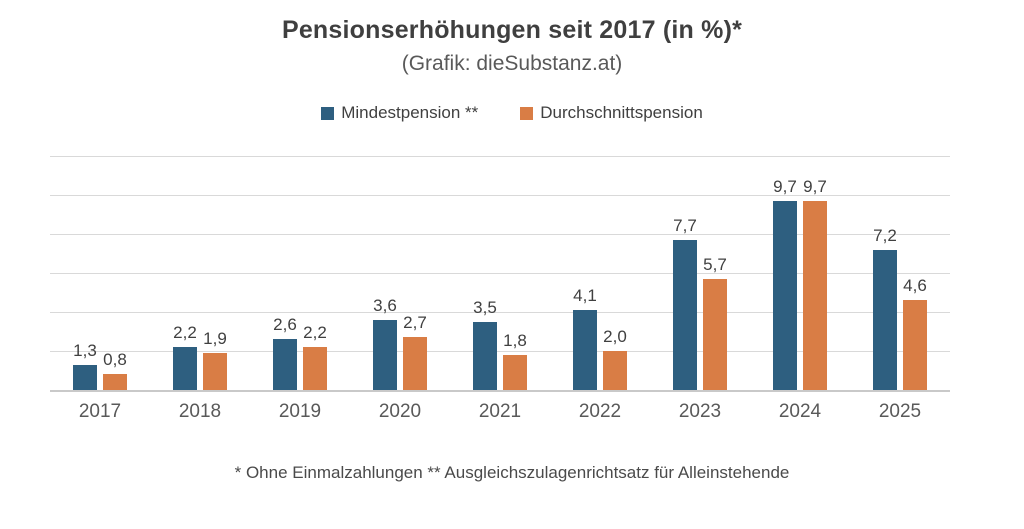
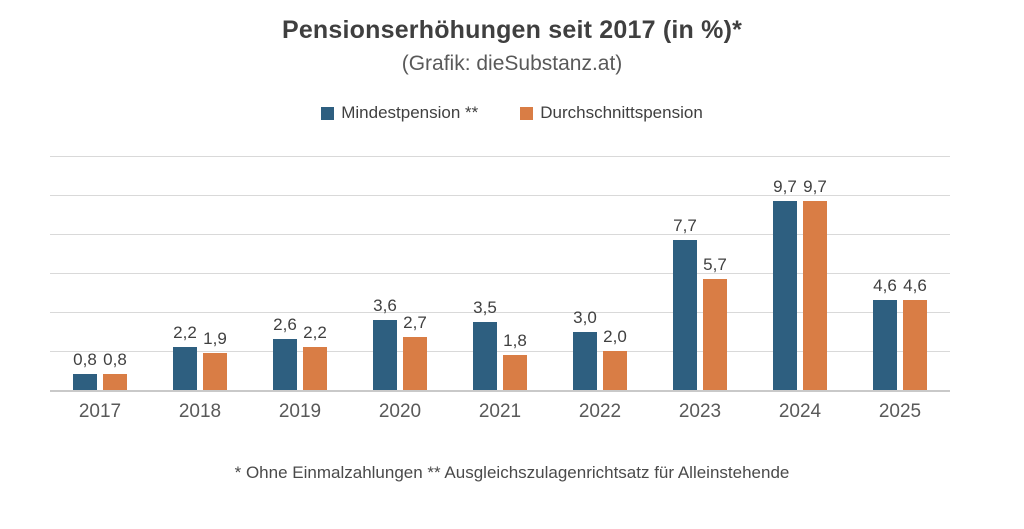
Mindestpension **/2017: 1,3 -> 0,8
Mindestpension **/2022: 4,1 -> 3,0
Mindestpension **/2025: 7,2 -> 4,6
